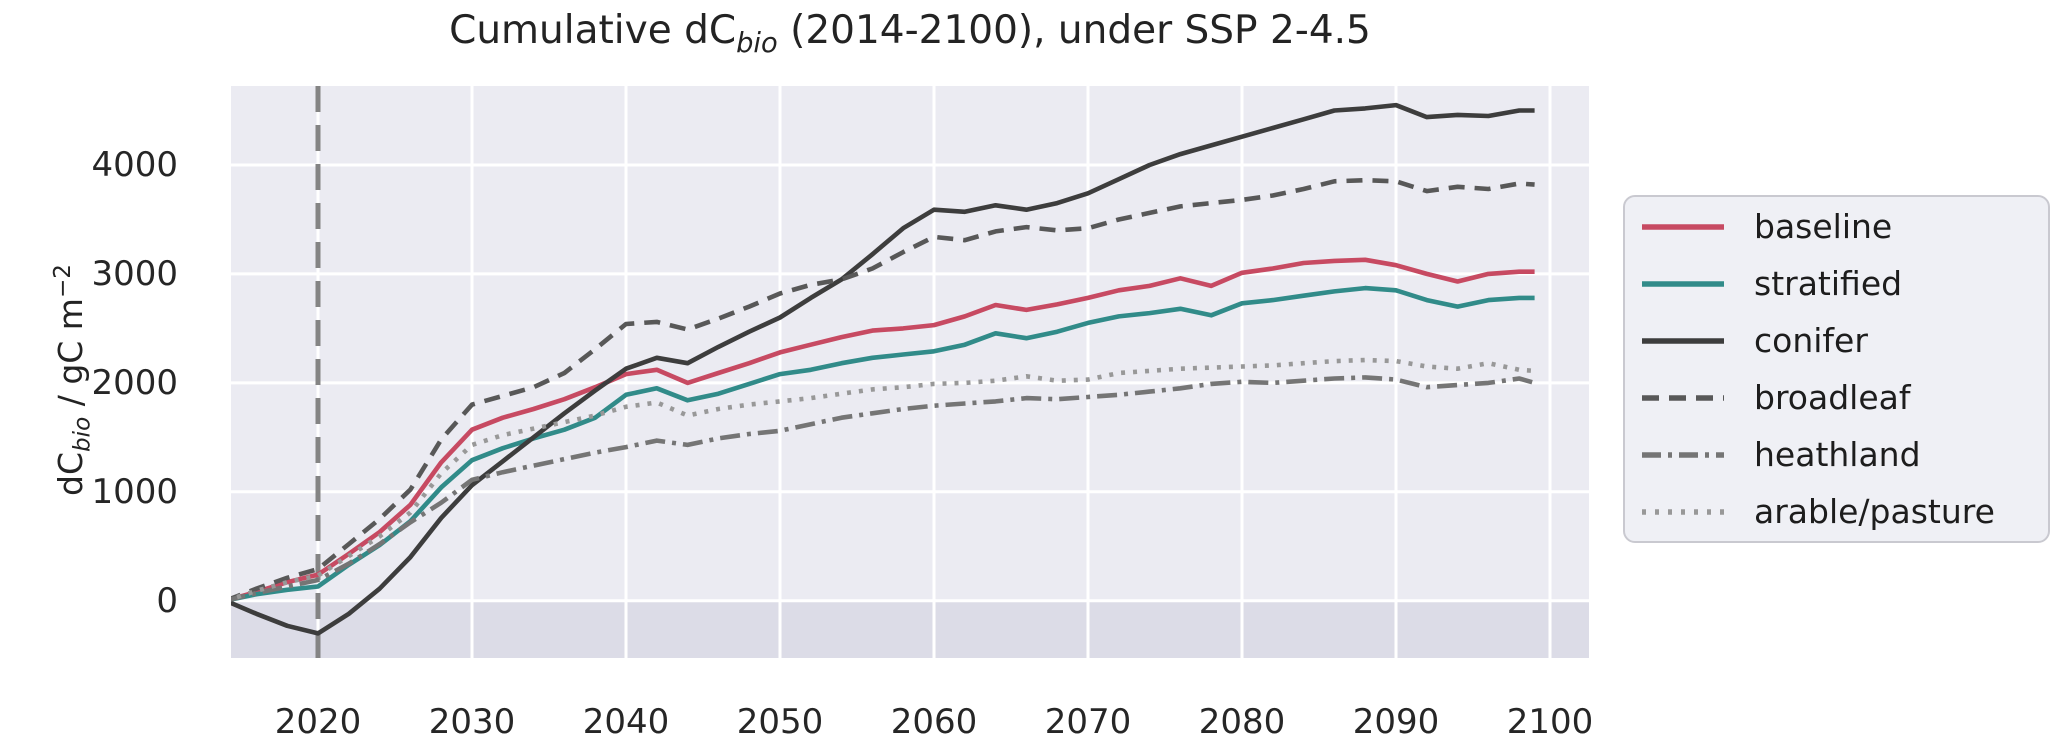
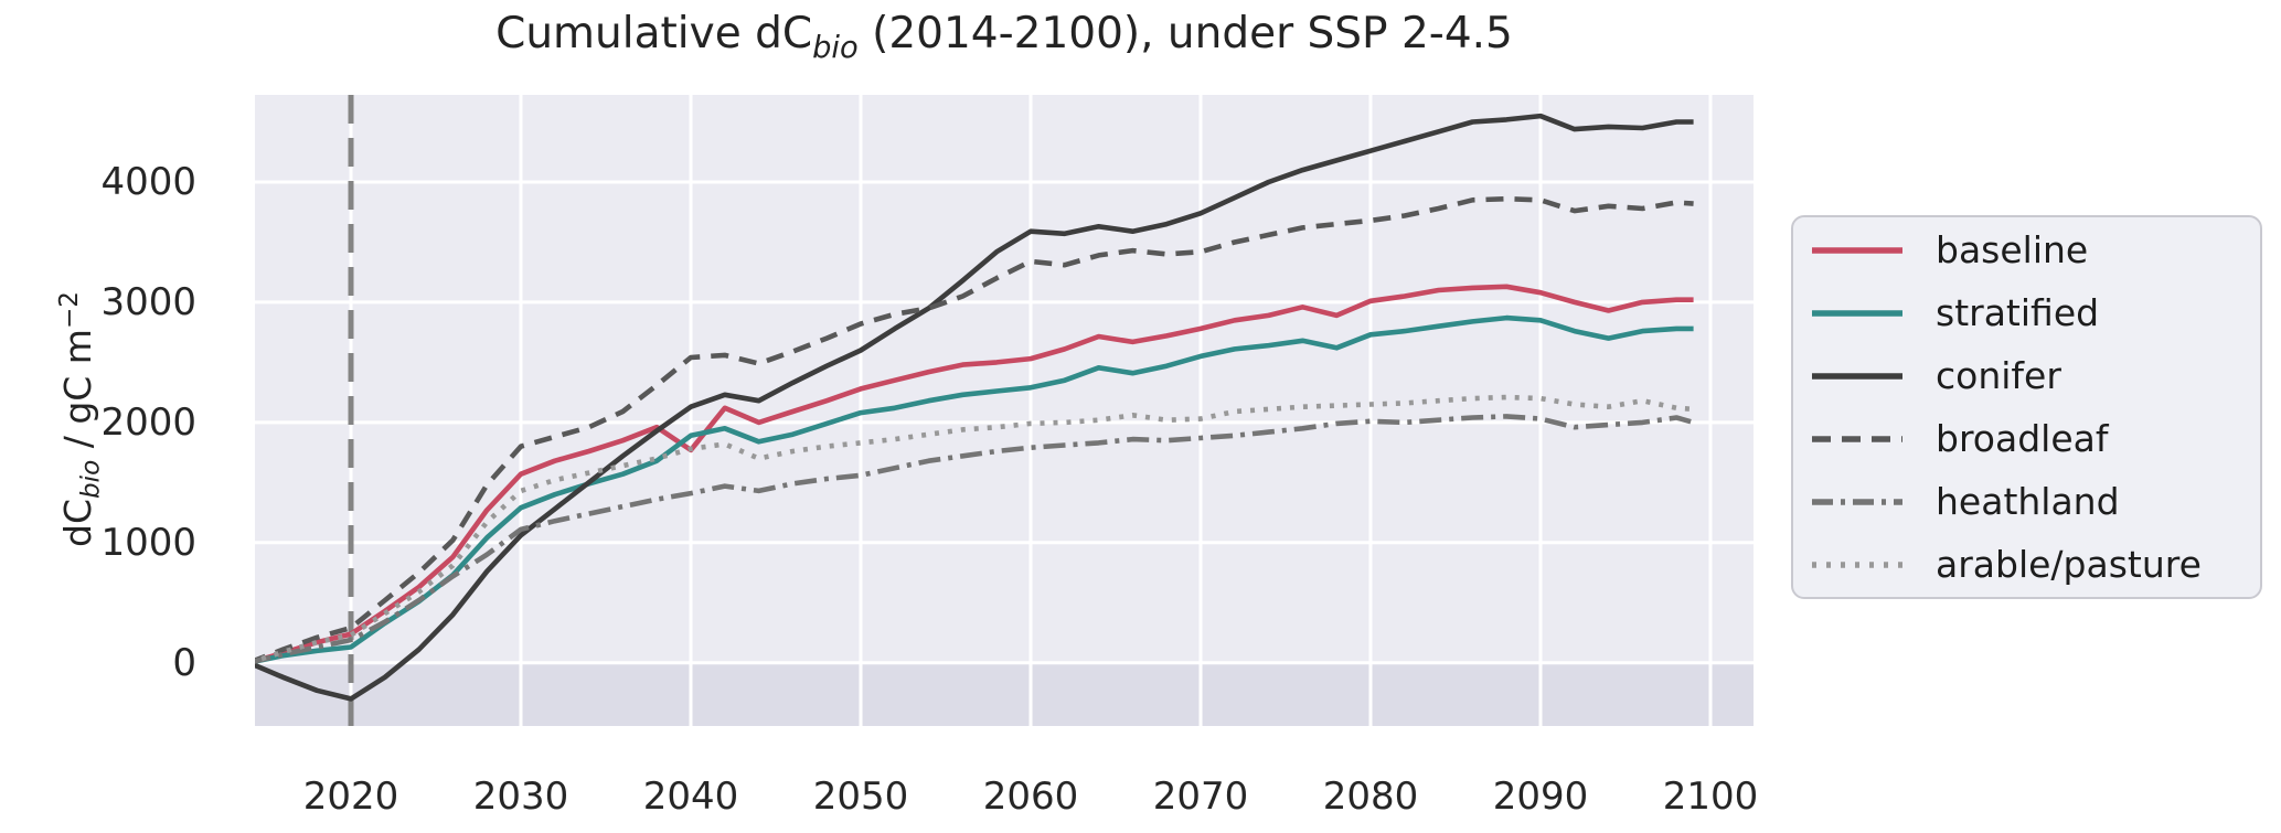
baseline/2040: 2080 -> 1770
